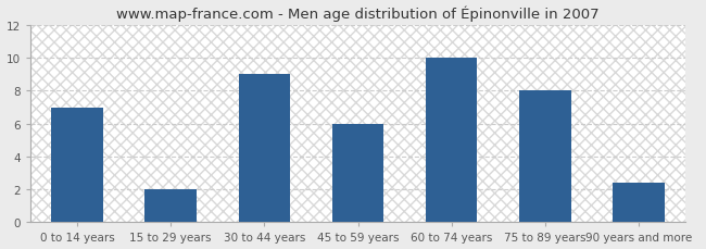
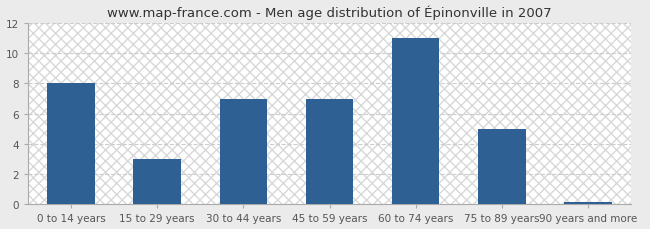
0 to 14 years: 7.0 -> 8.0
15 to 29 years: 2.0 -> 3.0
30 to 44 years: 9.0 -> 7.0
45 to 59 years: 6.0 -> 7.0
60 to 74 years: 10.0 -> 11.0
75 to 89 years: 8.0 -> 5.0
90 years and more: 2.4 -> 0.1
